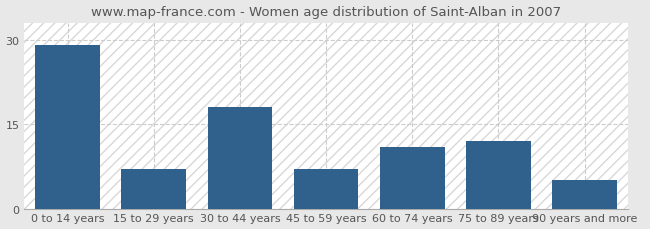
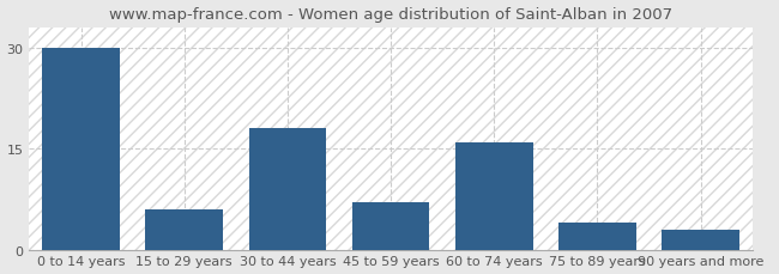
0 to 14 years: 29 -> 30
15 to 29 years: 7 -> 6
60 to 74 years: 11 -> 16
75 to 89 years: 12 -> 4
90 years and more: 5 -> 3
